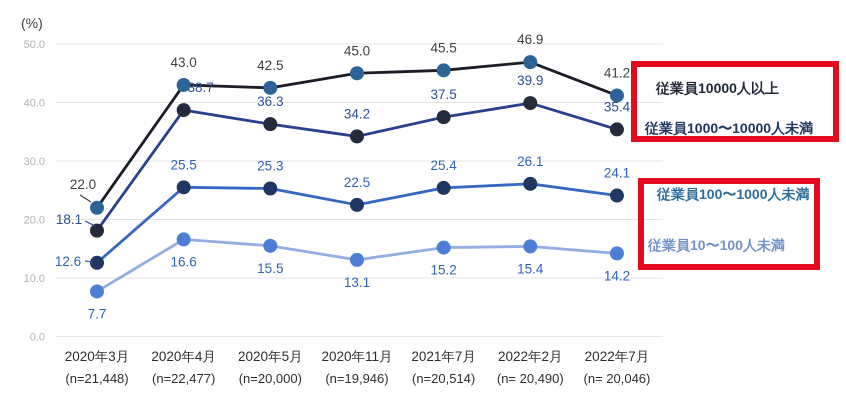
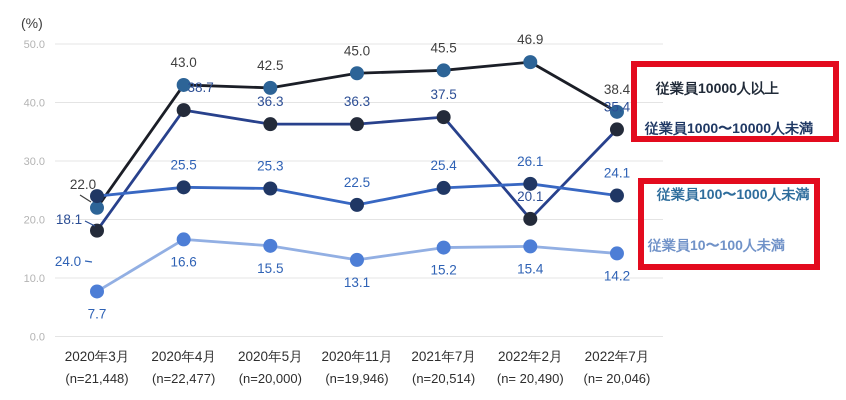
従業員100〜1000人未満/2020年3月: 12.6 -> 24.0
従業員1000〜10000人未満/2020年11月: 34.2 -> 36.3
従業員1000〜10000人未満/2022年2月: 39.9 -> 20.1
従業員10000人以上/2022年7月: 41.2 -> 38.4
